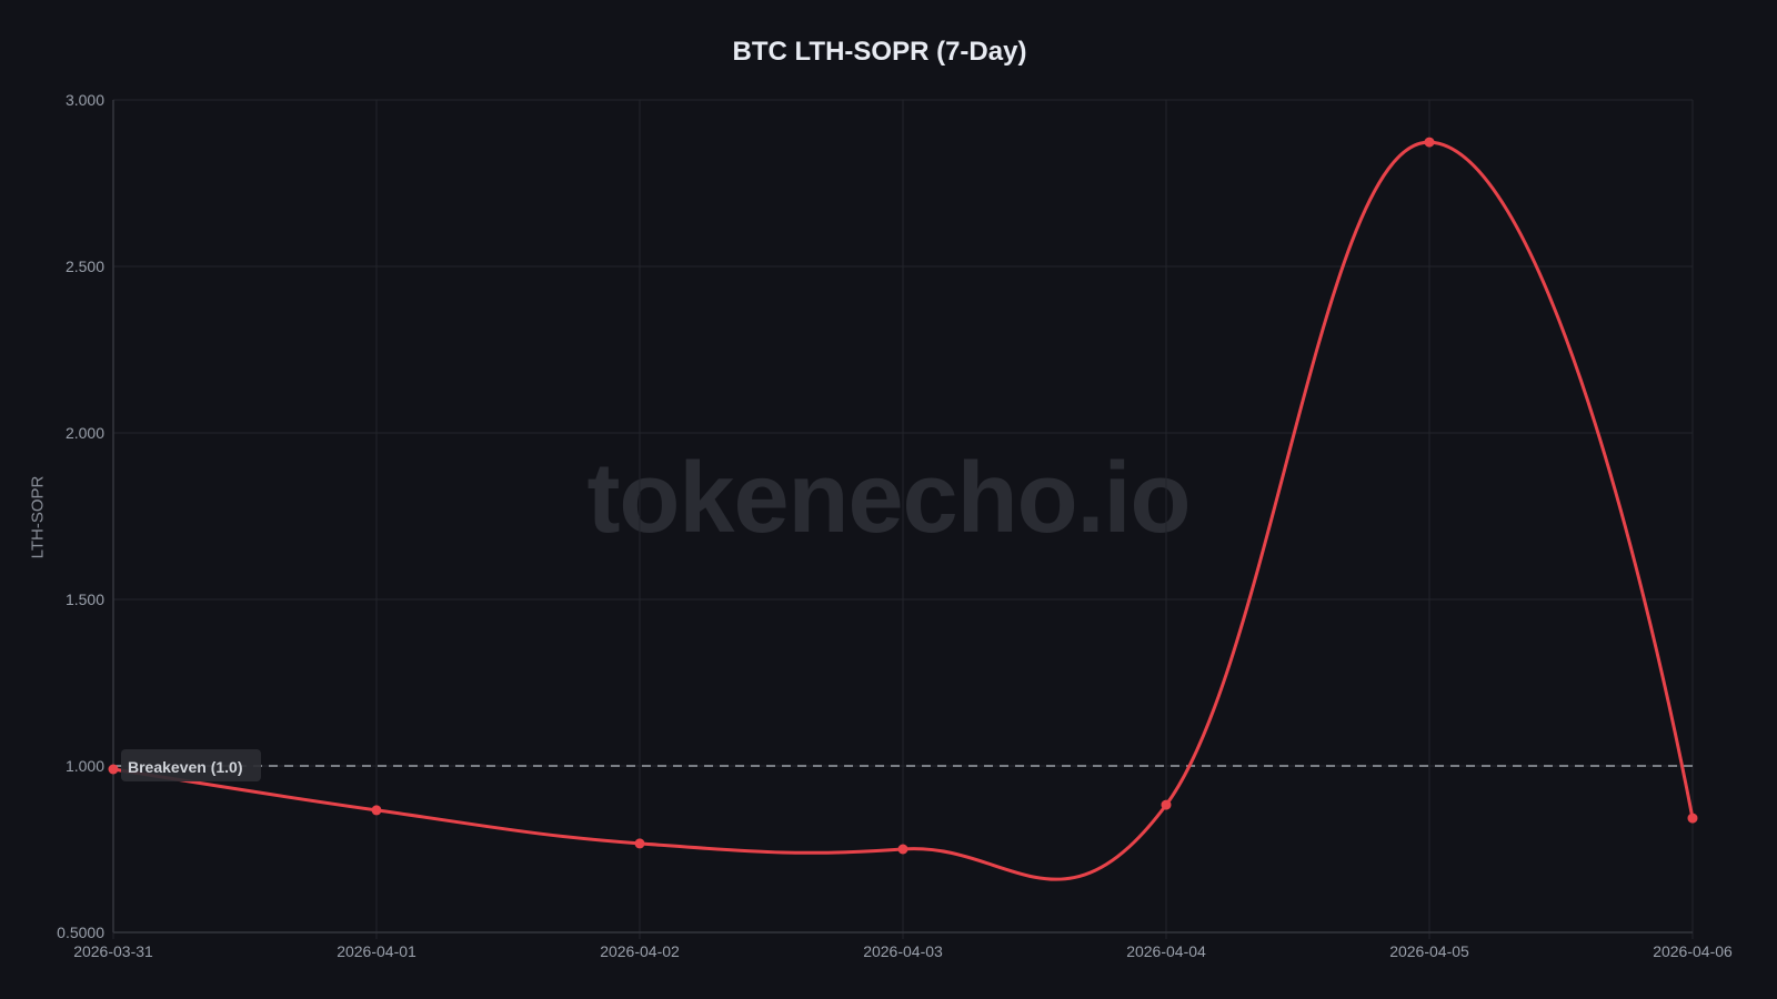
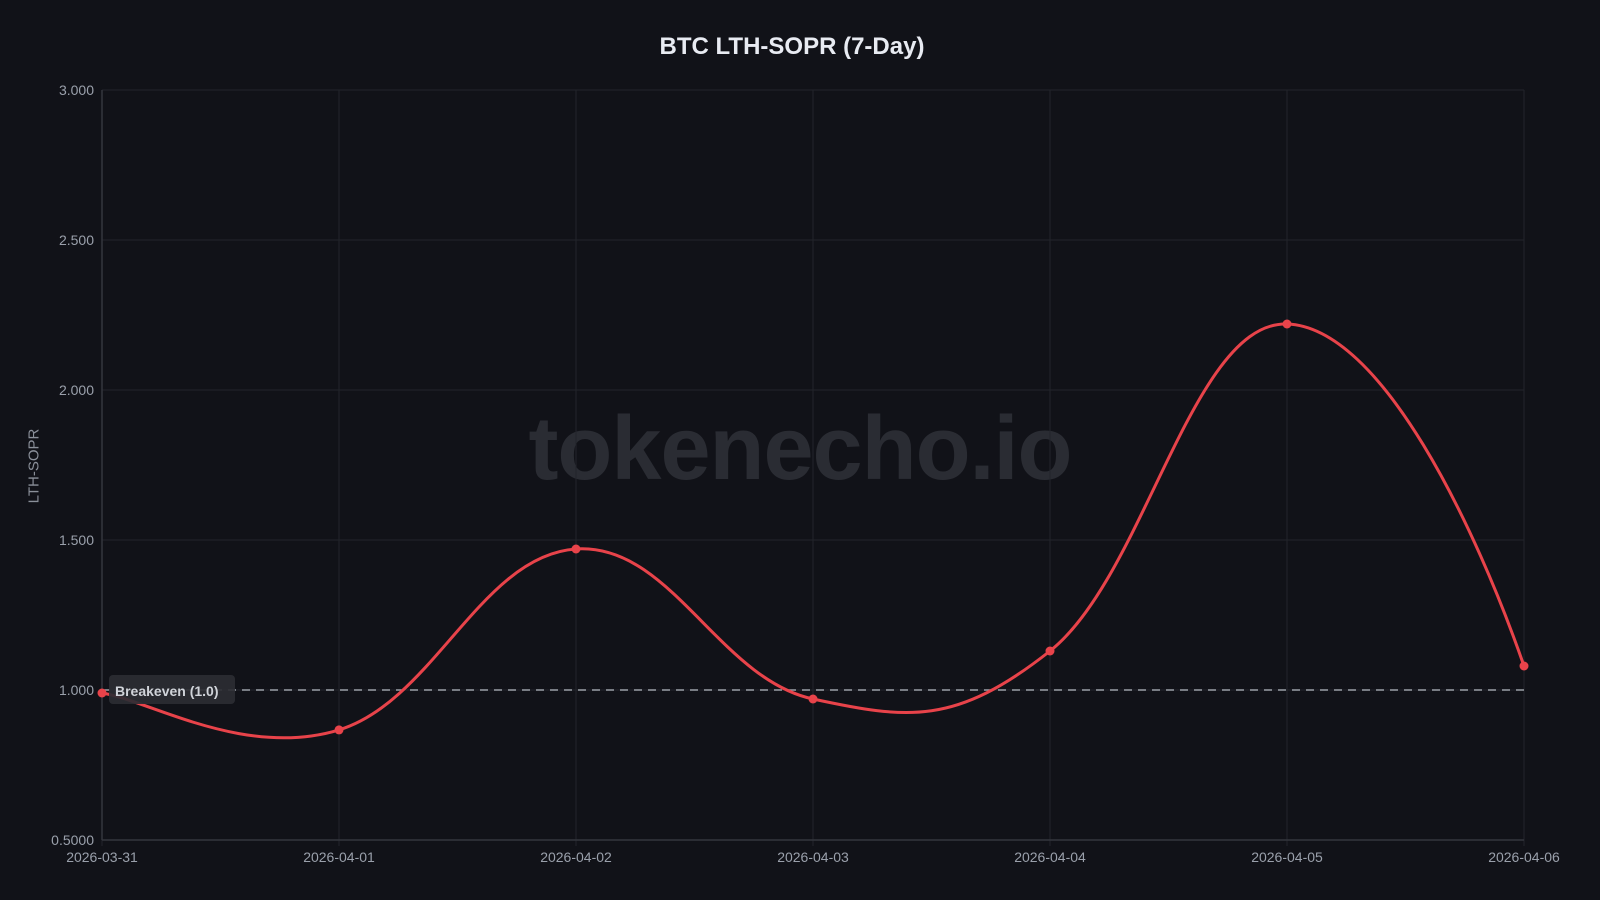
2026-04-02: 0.77 -> 1.47
2026-04-03: 0.75 -> 0.97
2026-04-04: 0.88 -> 1.13
2026-04-05: 2.87 -> 2.22
2026-04-06: 0.84 -> 1.08
